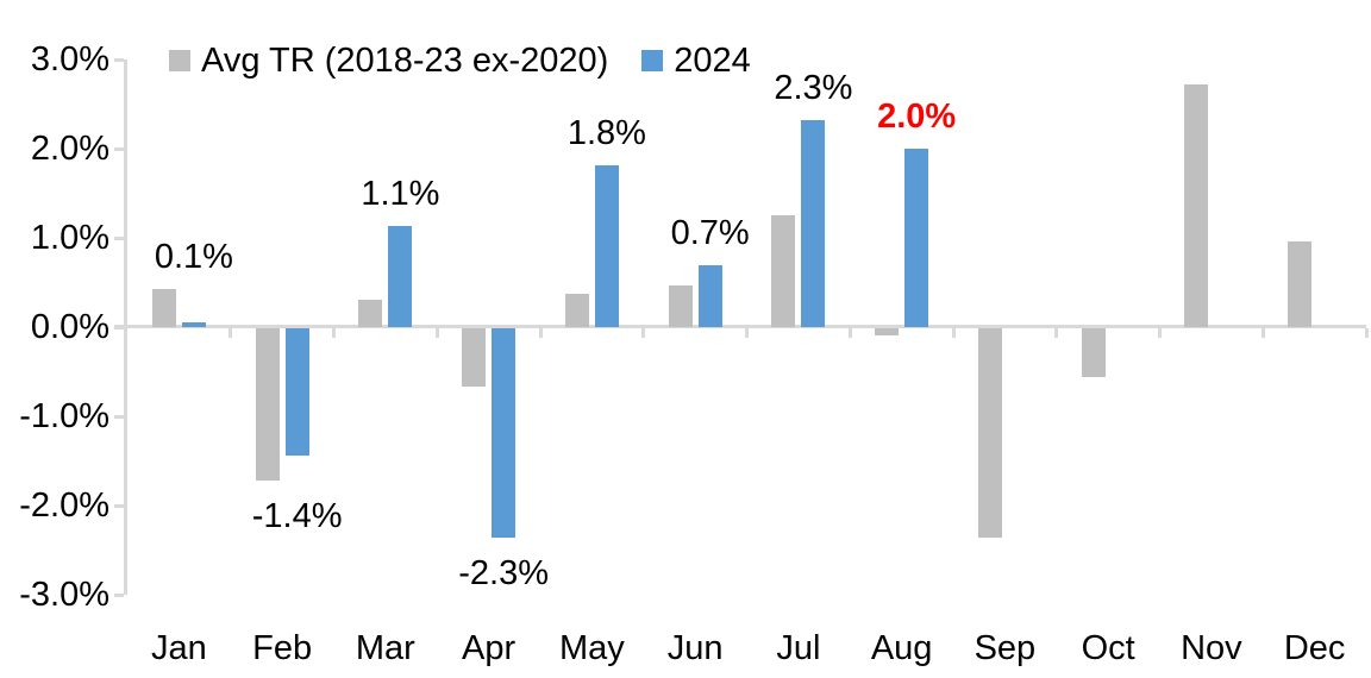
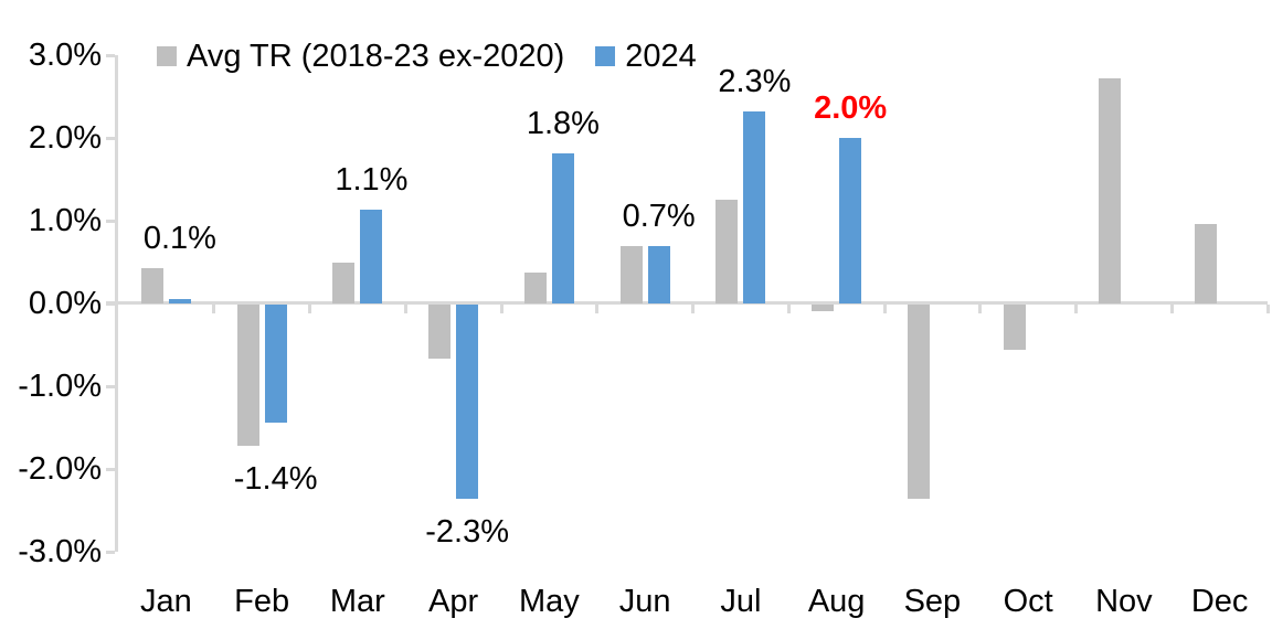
Avg TR (2018-23 ex-2020)/Mar: 0.3% -> 0.5%
Avg TR (2018-23 ex-2020)/Jun: 0.5% -> 0.7%
